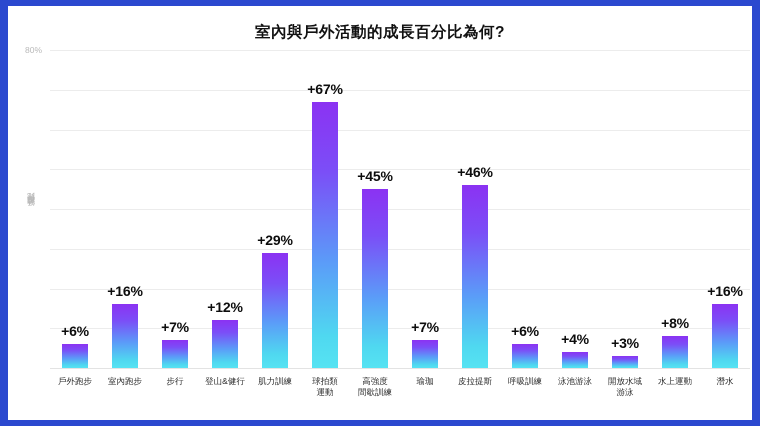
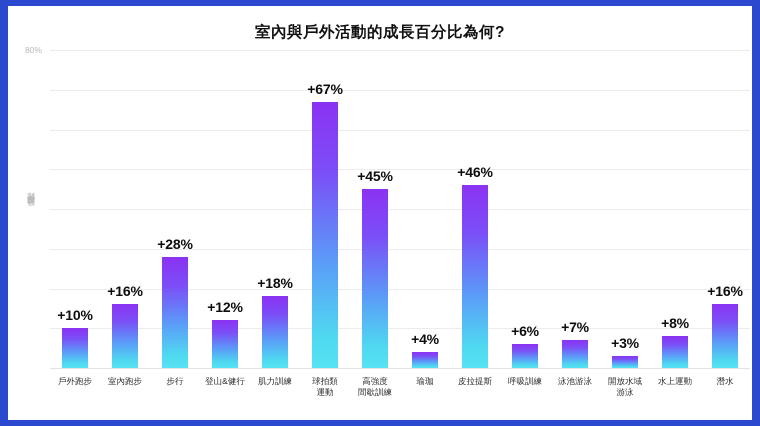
戶外跑步: +6% -> +10%
步行: +7% -> +28%
肌力訓練: +29% -> +18%
瑜珈: +7% -> +4%
泳池游泳: +4% -> +7%
